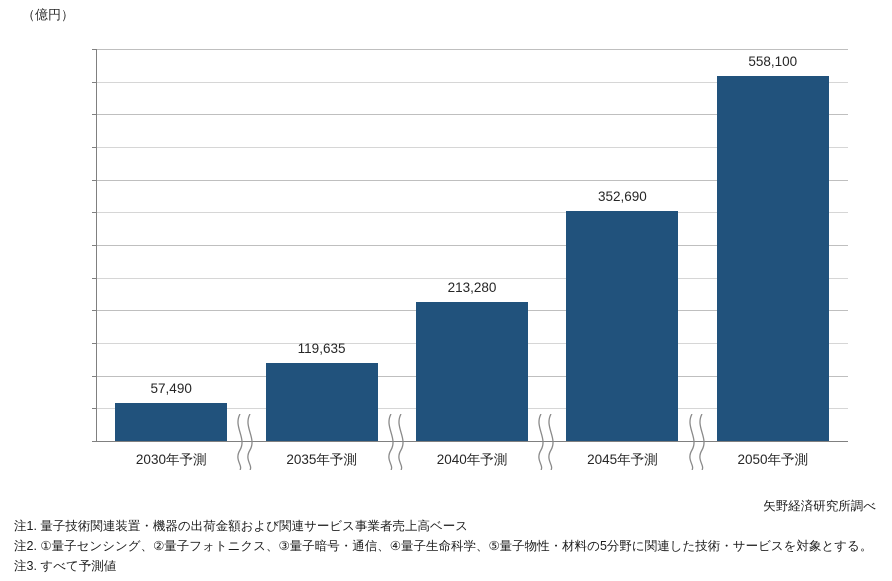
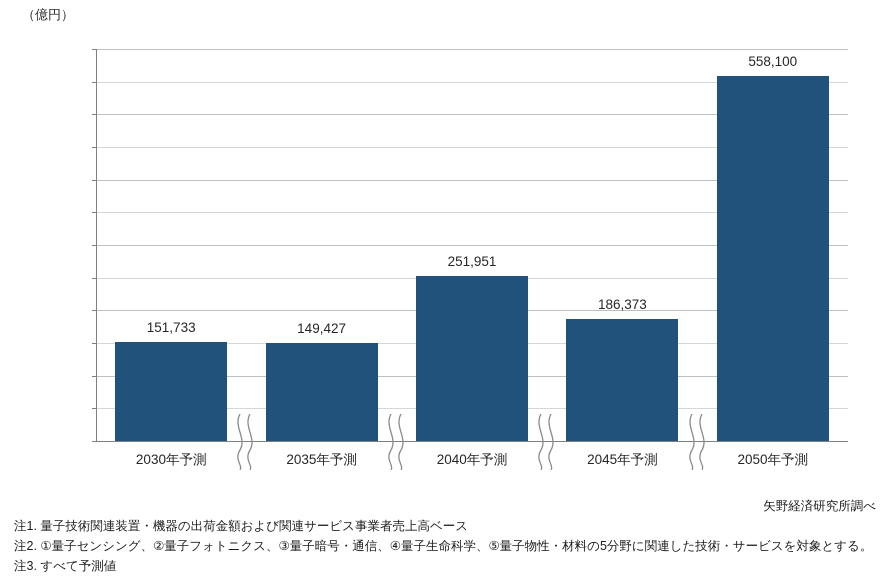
2030年予測: 57,490 -> 151,733
2035年予測: 119,635 -> 149,427
2040年予測: 213,280 -> 251,951
2045年予測: 352,690 -> 186,373
